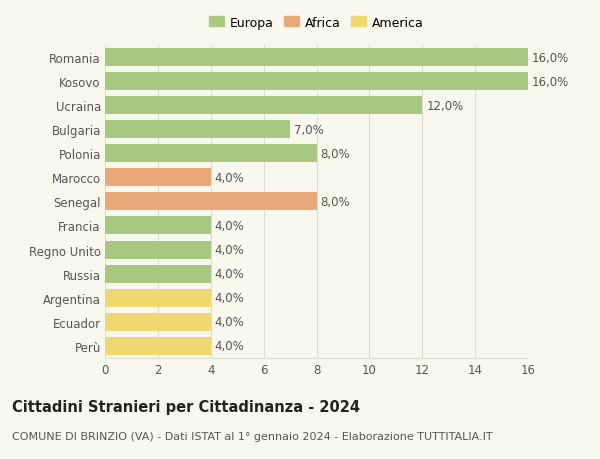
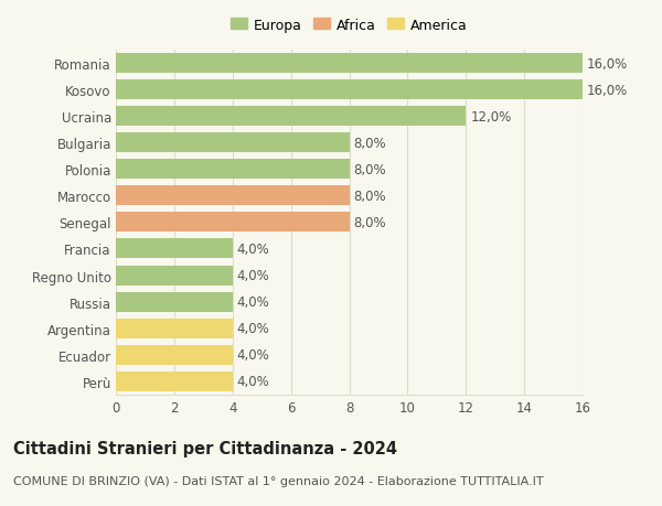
Bulgaria: 7,0% -> 8,0%
Marocco: 4,0% -> 8,0%
